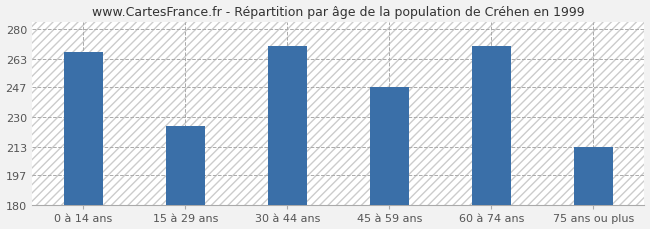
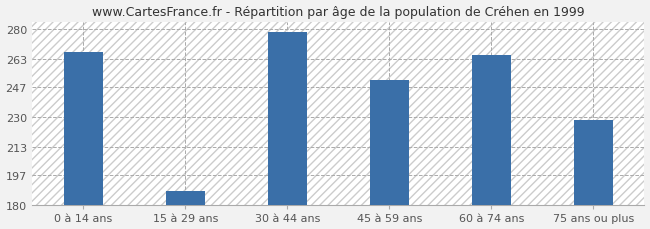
15 à 29 ans: 225 -> 188
30 à 44 ans: 270 -> 278
45 à 59 ans: 247 -> 251
60 à 74 ans: 270 -> 265
75 ans ou plus: 213 -> 228
